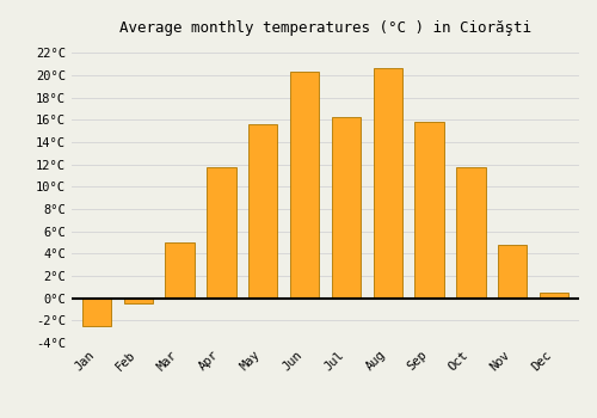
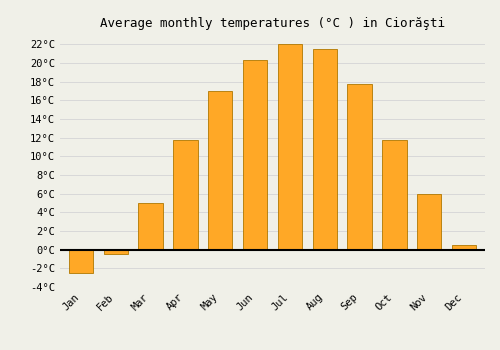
May: 15.6°C -> 17.0°C
Jul: 16.2°C -> 22.0°C
Aug: 20.6°C -> 21.5°C
Sep: 15.8°C -> 17.7°C
Nov: 4.8°C -> 6.0°C
